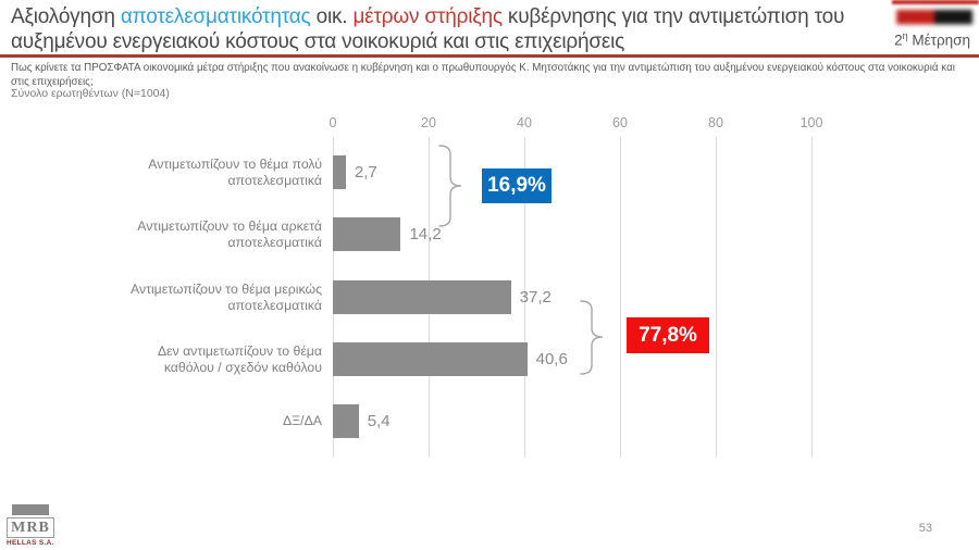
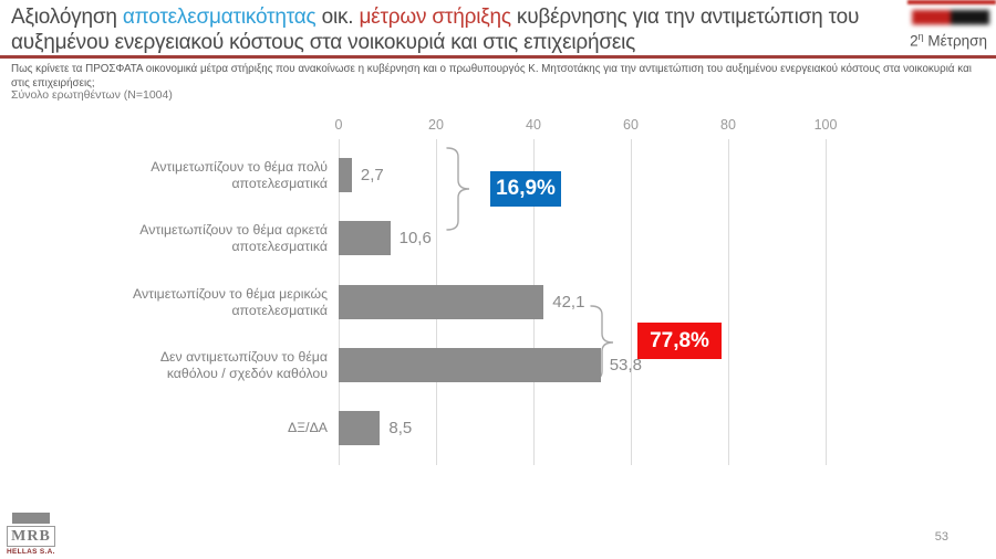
Αντιμετωπίζουν το θέμα αρκετά αποτελεσματικά: 14,2 -> 10,6
Αντιμετωπίζουν το θέμα μερικώς αποτελεσματικά: 37,2 -> 42,1
Δεν αντιμετωπίζουν το θέμα καθόλου / σχεδόν καθόλου: 40,6 -> 53,8
ΔΞ/ΔΑ: 5,4 -> 8,5
